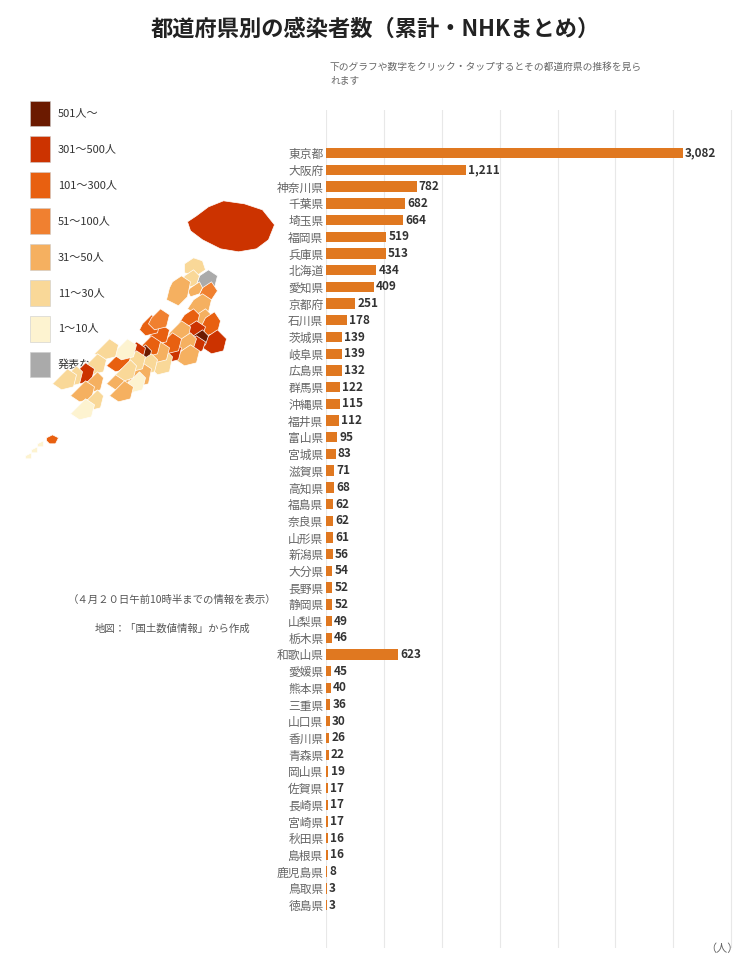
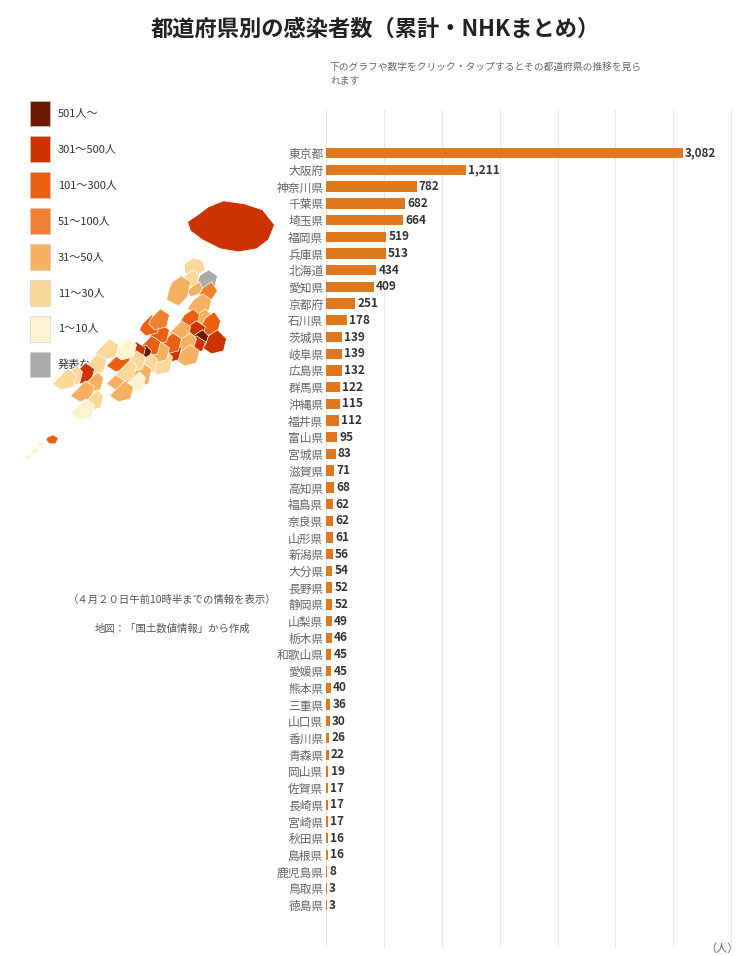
和歌山県: 623 -> 45
